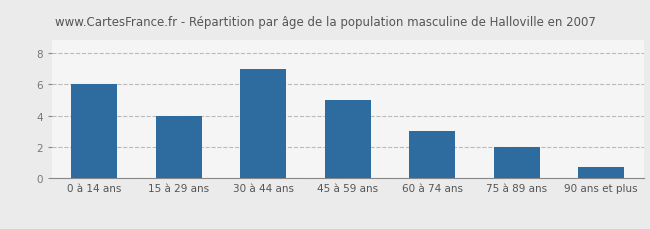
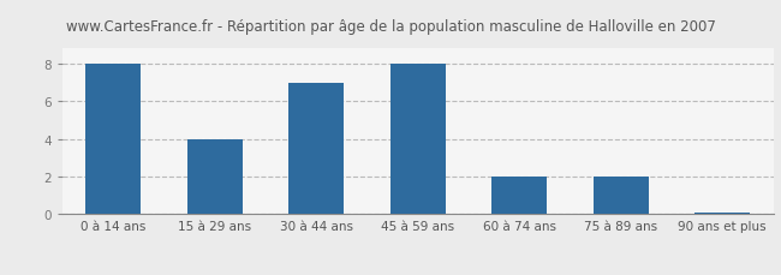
0 à 14 ans: 6.0 -> 8.0
45 à 59 ans: 5.0 -> 8.0
60 à 74 ans: 3.0 -> 2.0
90 ans et plus: 0.7 -> 0.1
